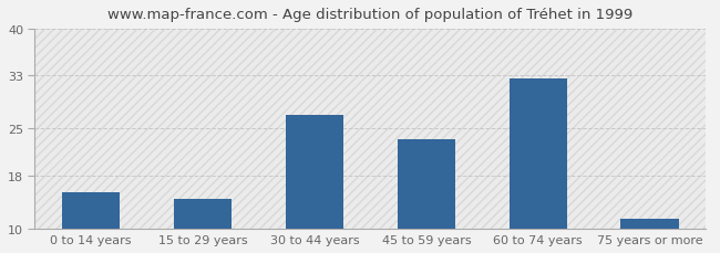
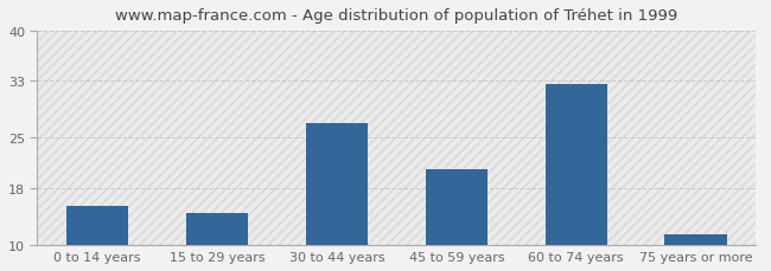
45 to 59 years: 23.5 -> 20.6
